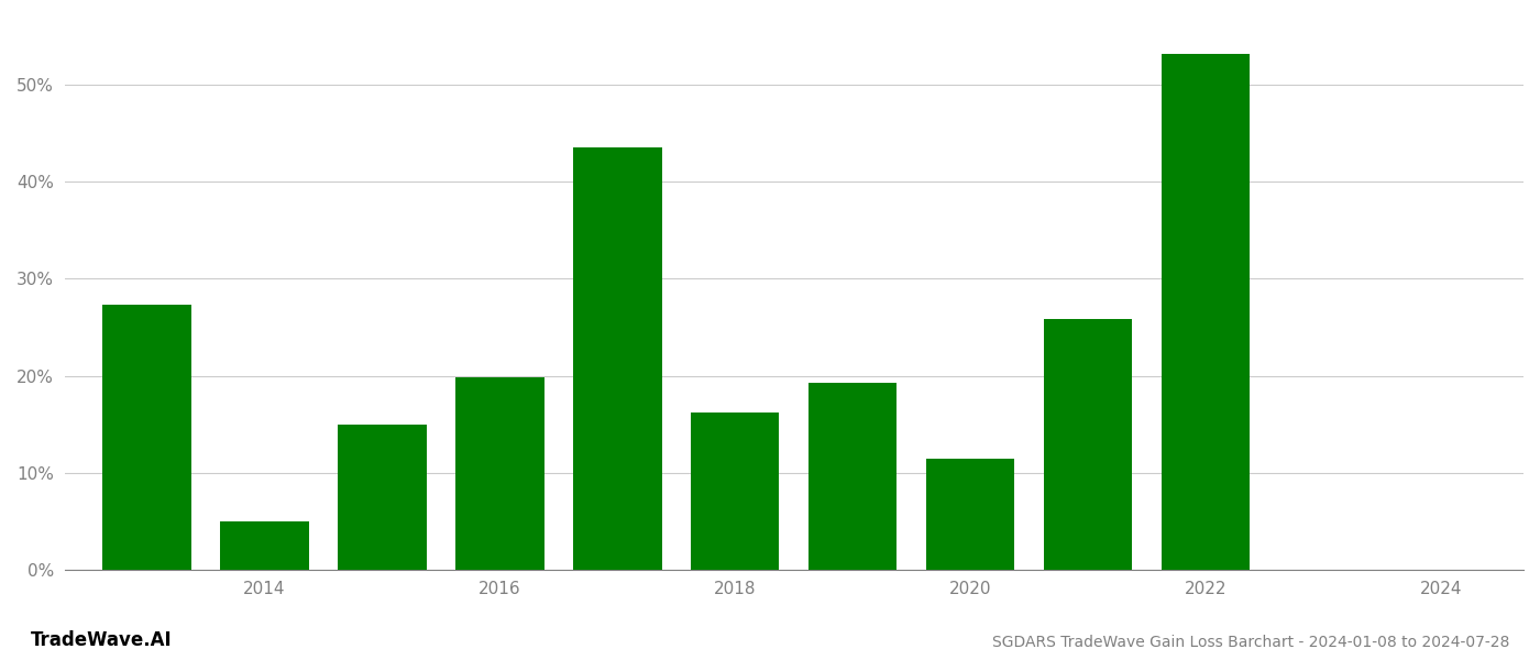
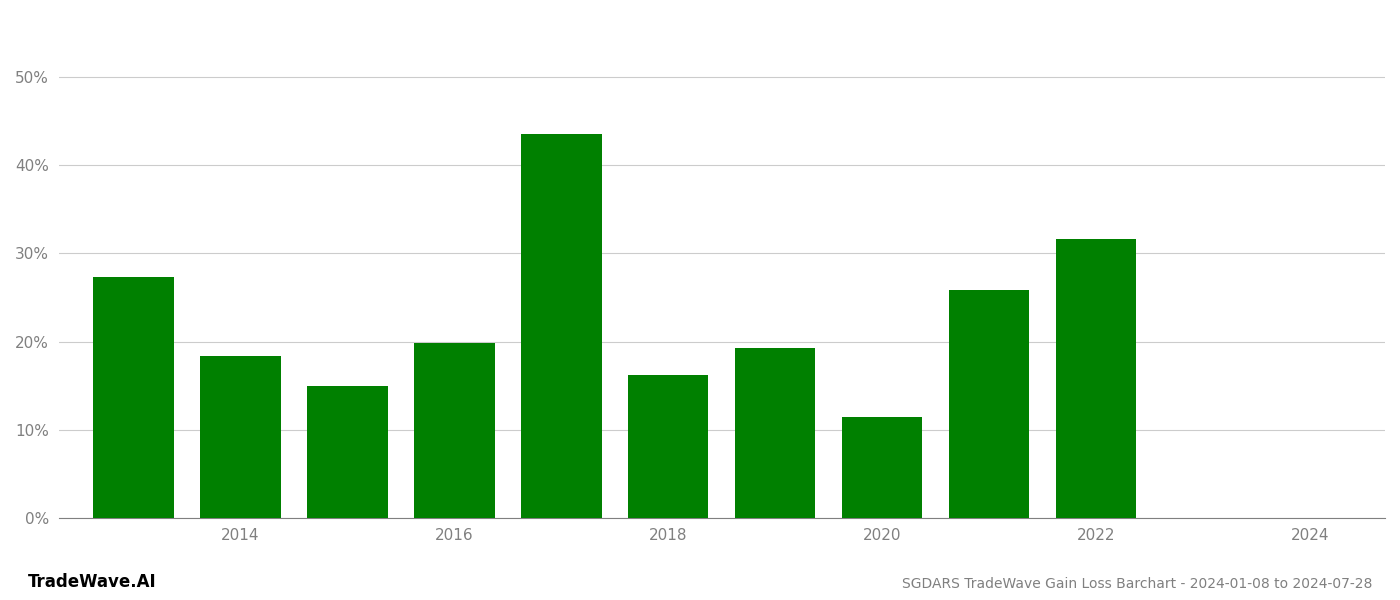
2014: 5.0% -> 18.4%
2022: 53.2% -> 31.6%
